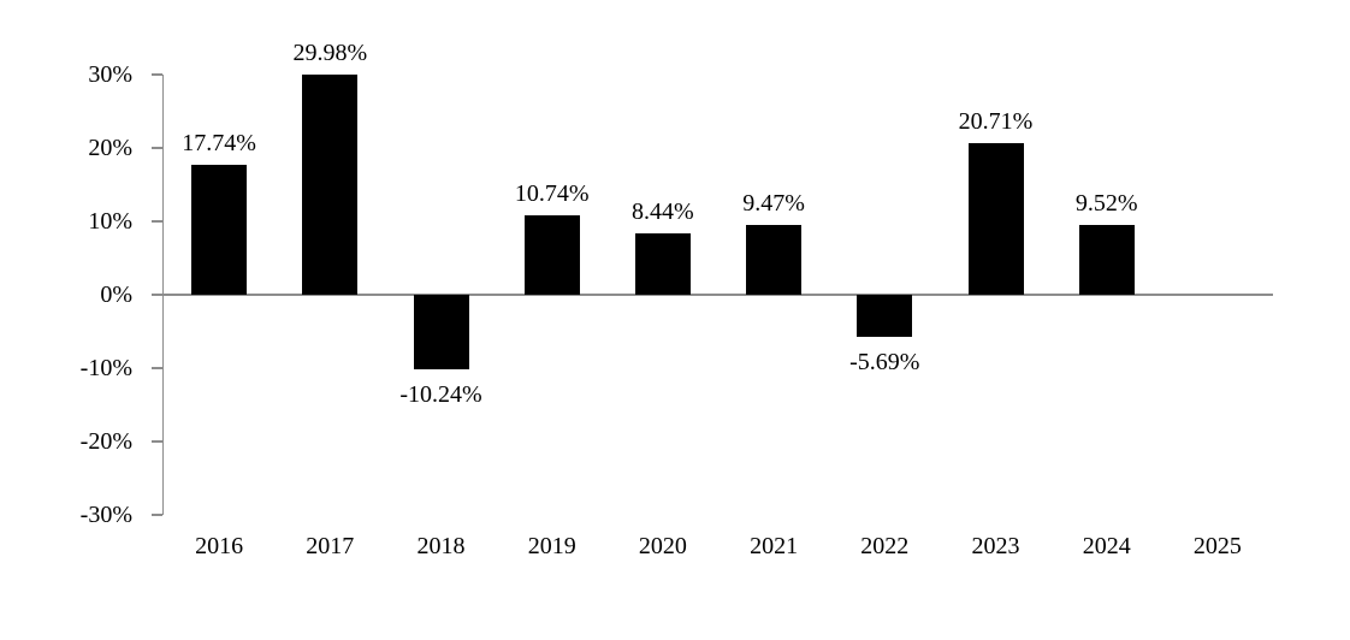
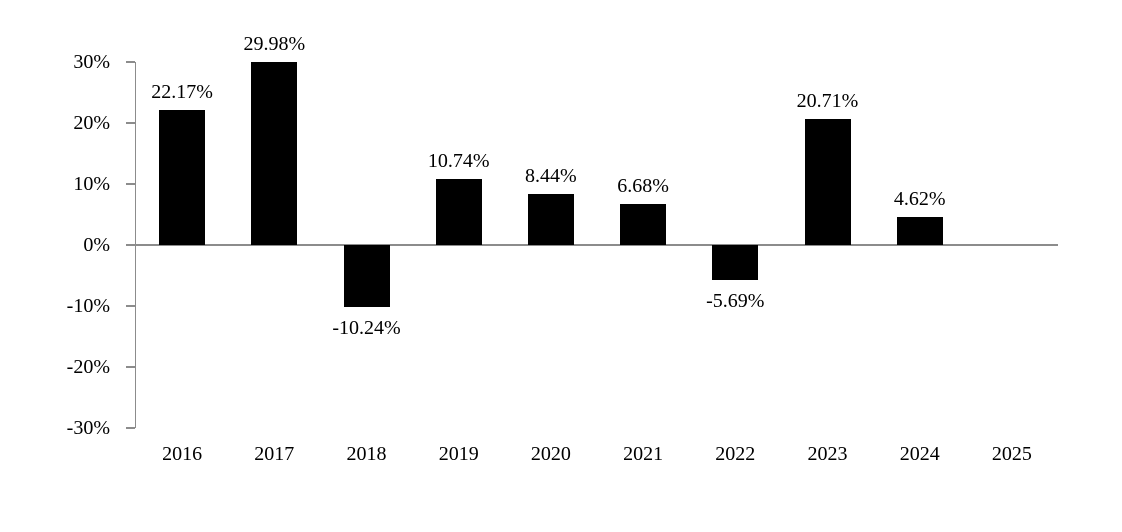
2016: 17.74% -> 22.17%
2021: 9.47% -> 6.68%
2024: 9.52% -> 4.62%
